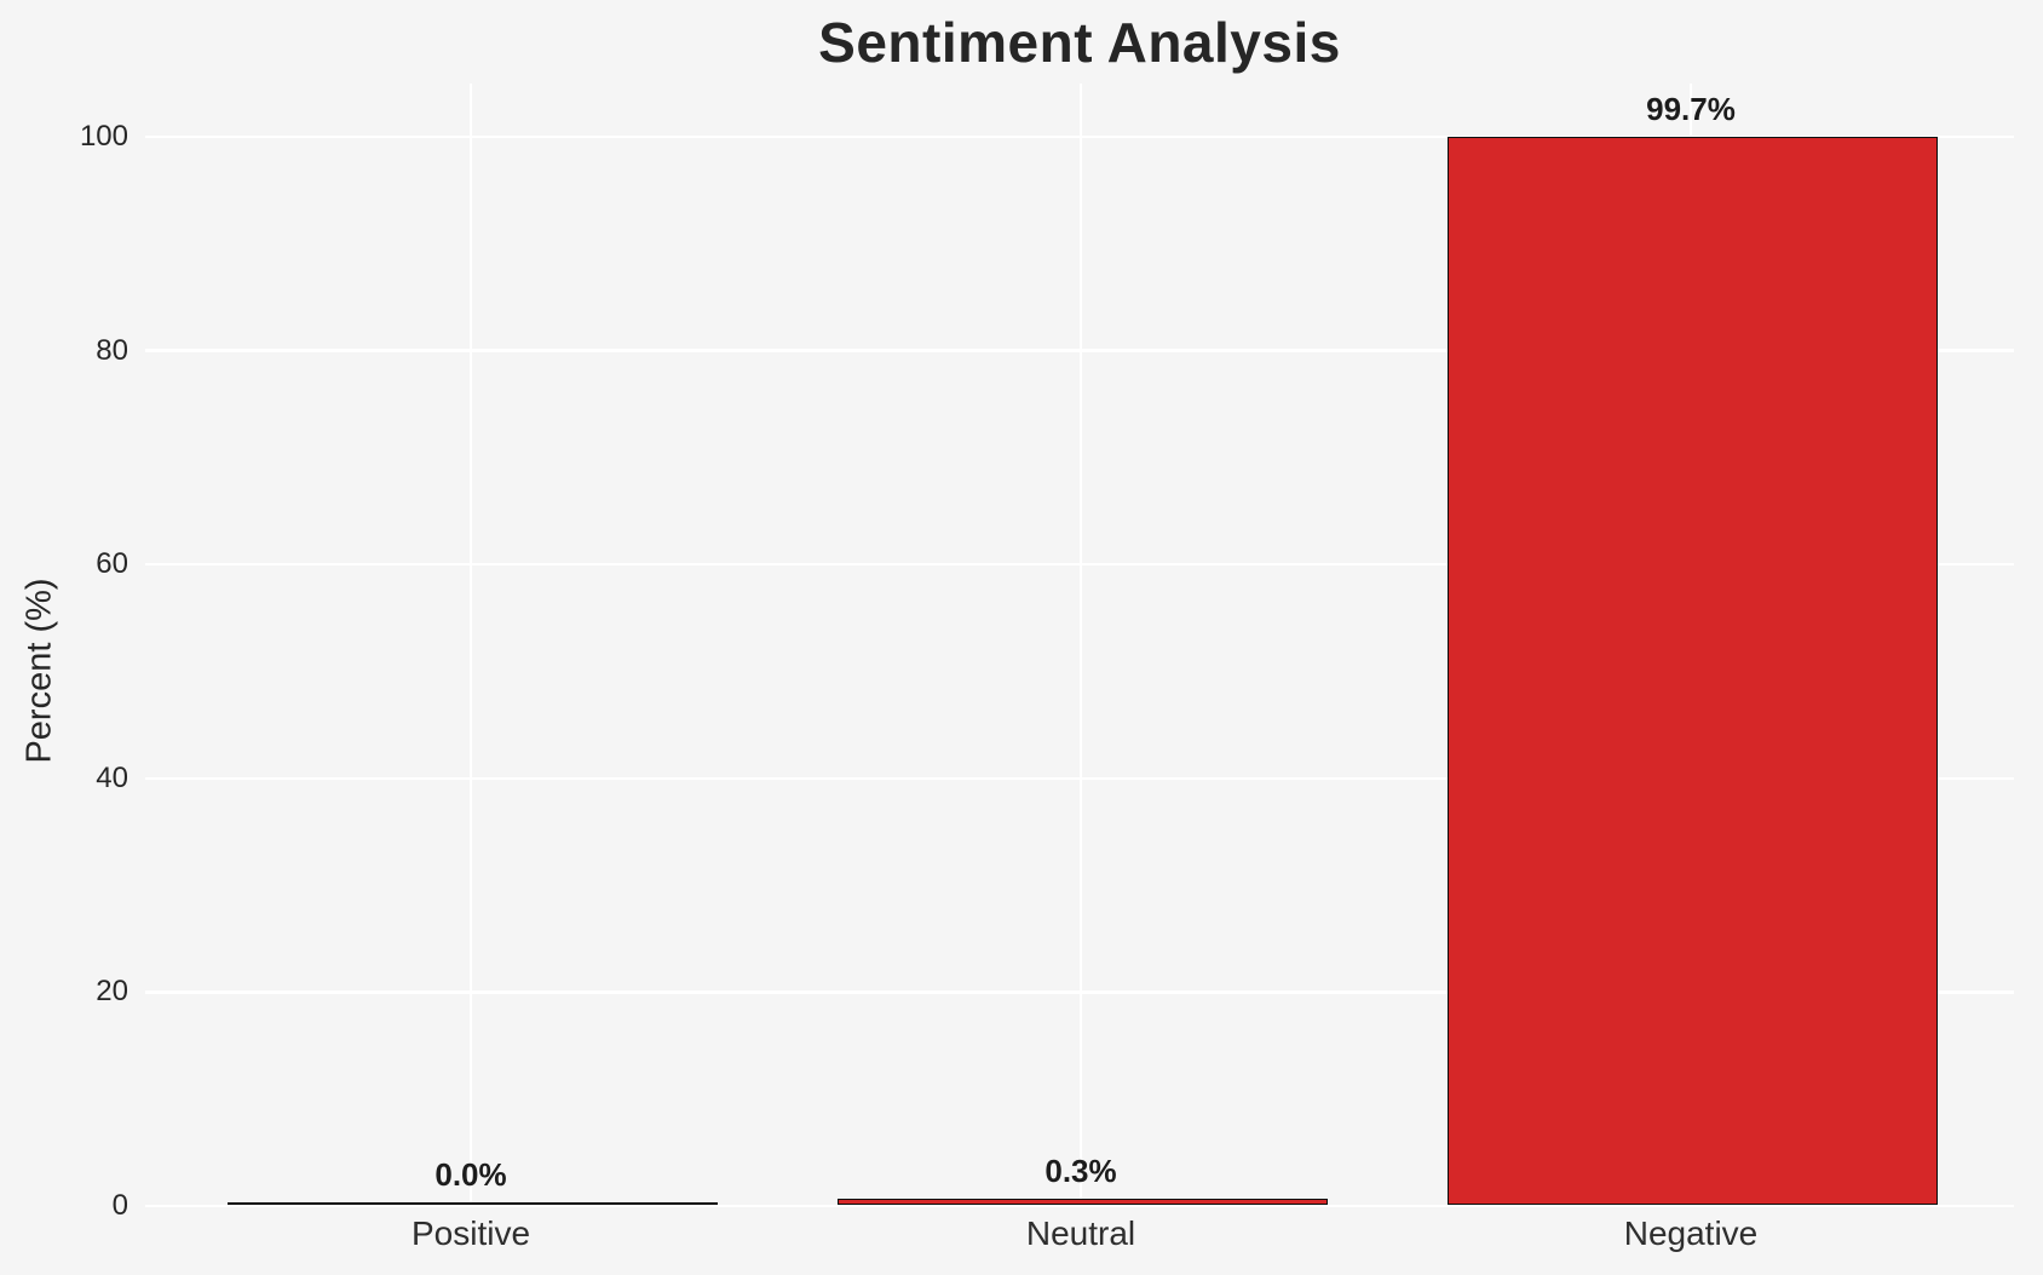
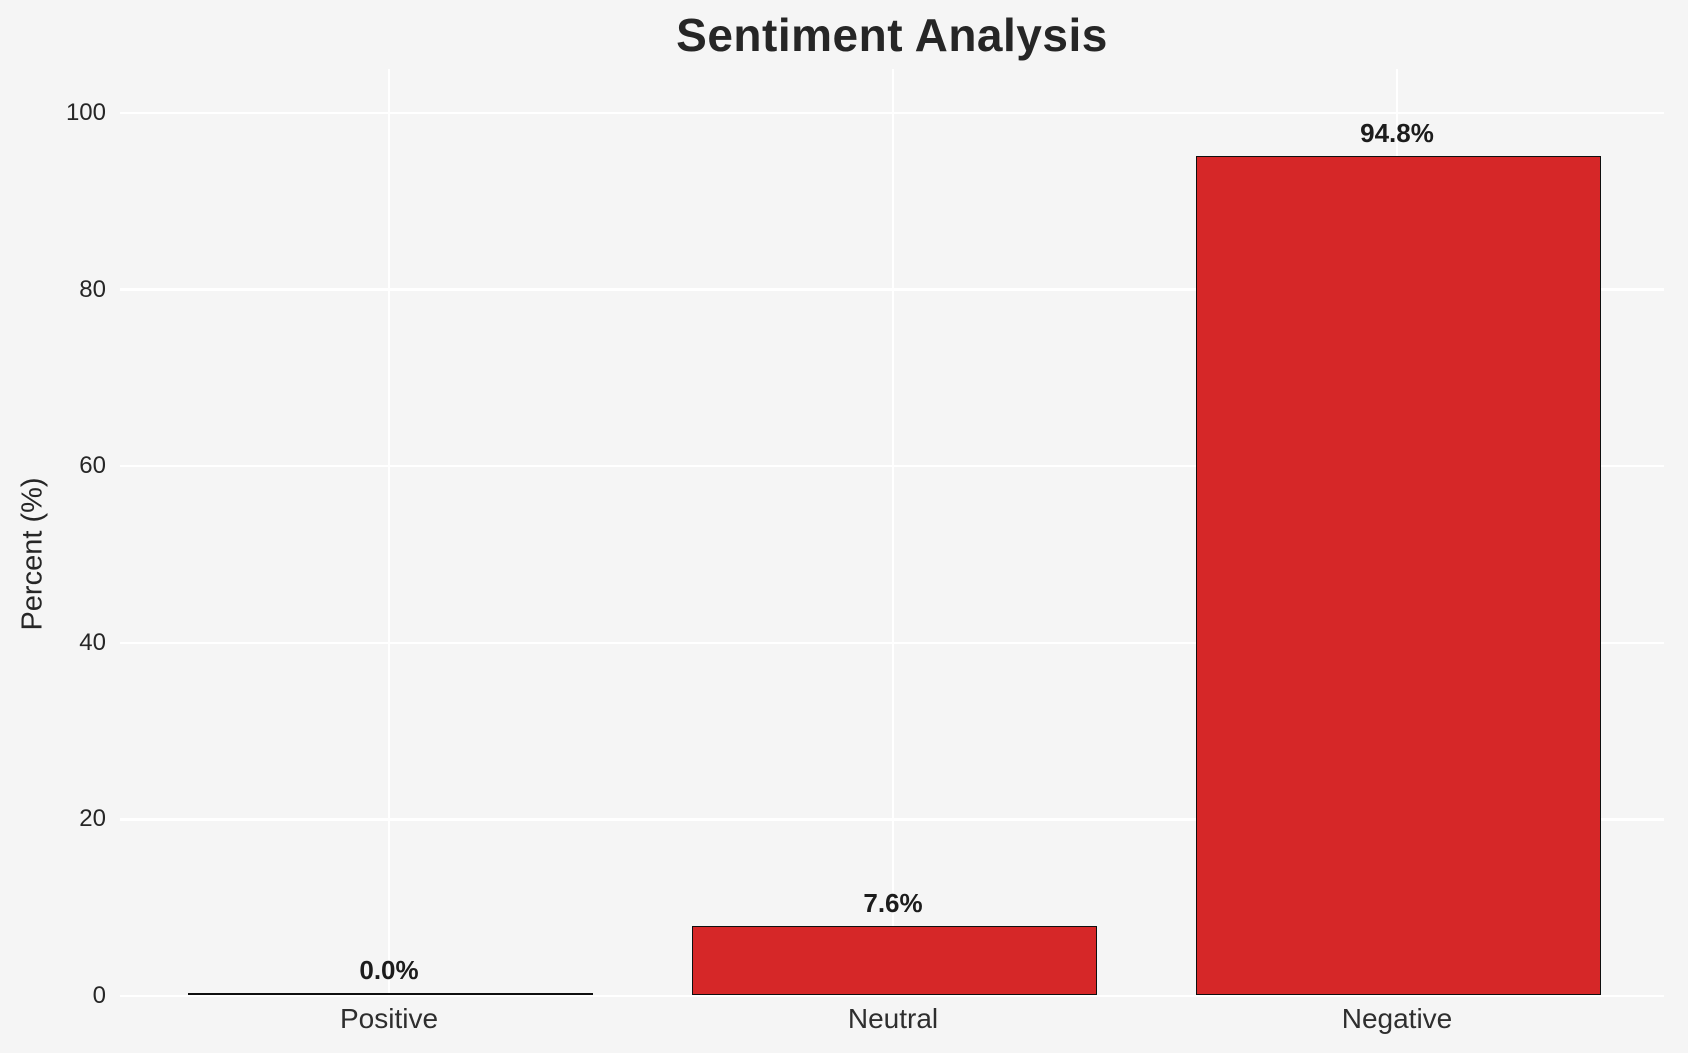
Neutral: 0.3% -> 7.6%
Negative: 99.7% -> 94.8%
